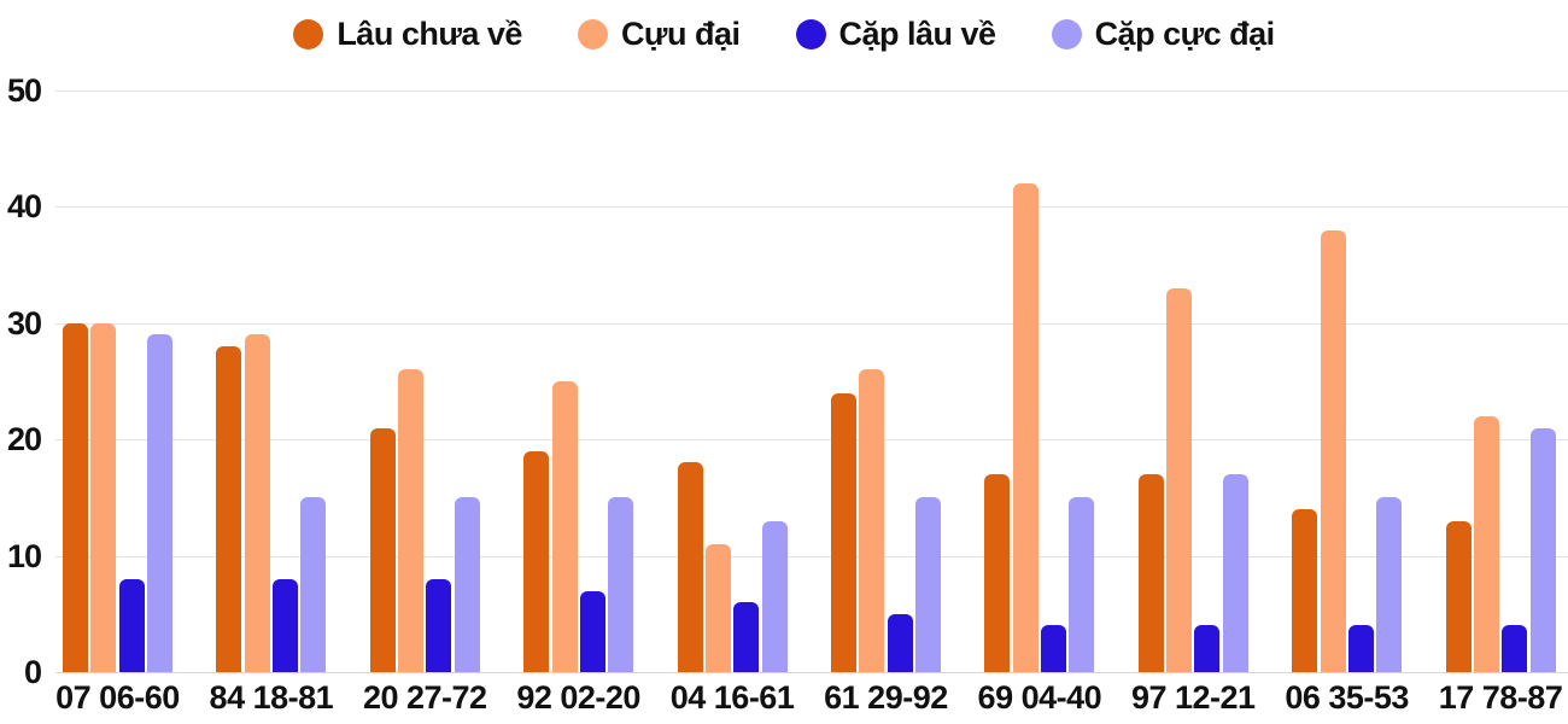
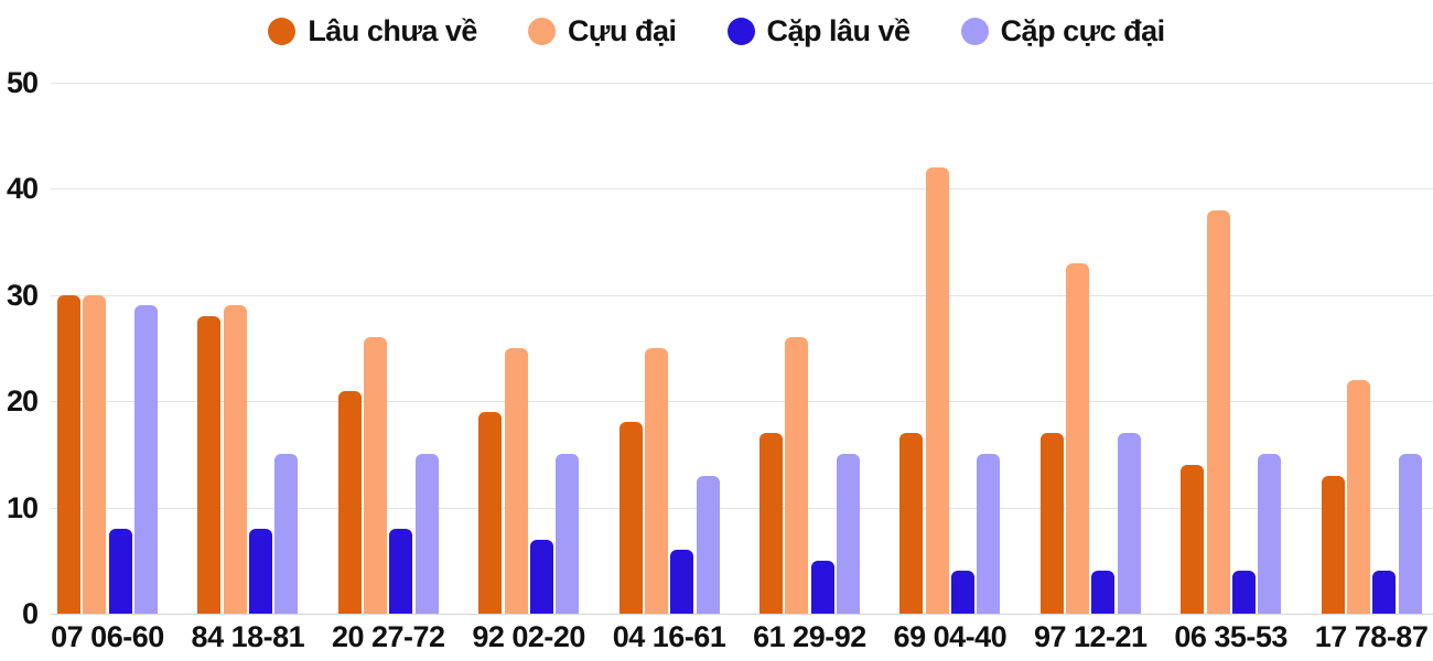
Cựu đại/04 16-61: 11 -> 25
Lâu chưa về/61 29-92: 24 -> 17
Cặp cực đại/17 78-87: 21 -> 15
